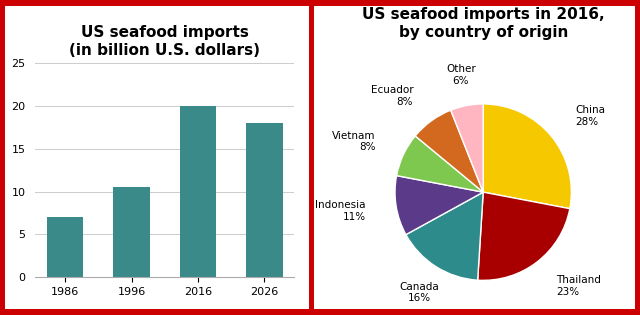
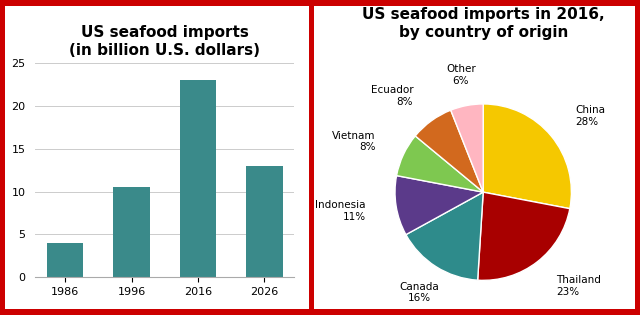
1986: 7.0 -> 4.0
2016: 20.0 -> 23.0
2026: 18.0 -> 13.0
